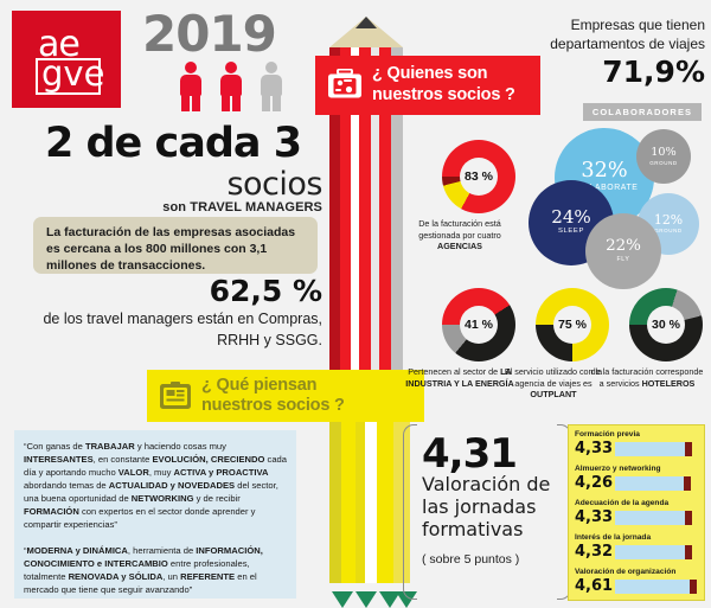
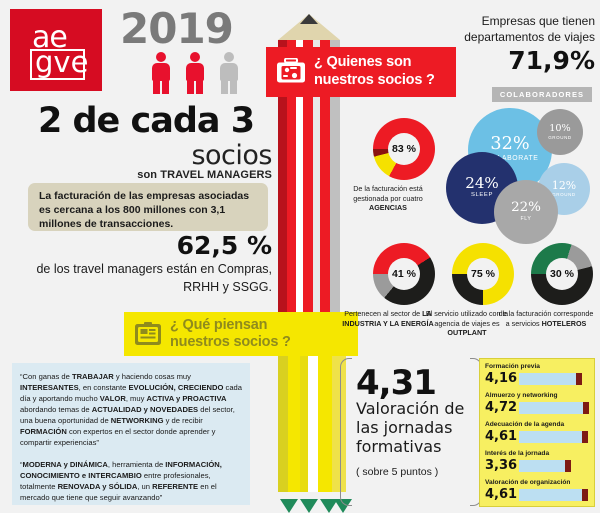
Valoración de las jornadas formativas/Formación previa: 4,33 -> 4,16
Valoración de las jornadas formativas/Almuerzo y networking: 4,26 -> 4,72
Valoración de las jornadas formativas/Adecuación de la agenda: 4,33 -> 4,61
Valoración de las jornadas formativas/Interés de la jornada: 4,32 -> 3,36
